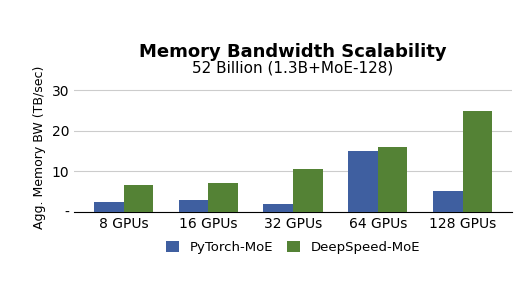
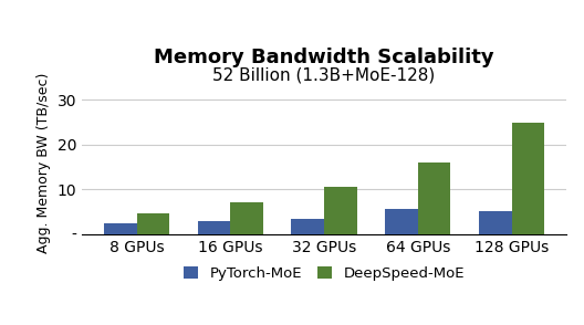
DeepSpeed-MoE/8 GPUs: 6.5 -> 4.5
PyTorch-MoE/32 GPUs: 2.0 -> 3.5
PyTorch-MoE/64 GPUs: 15.0 -> 5.5
